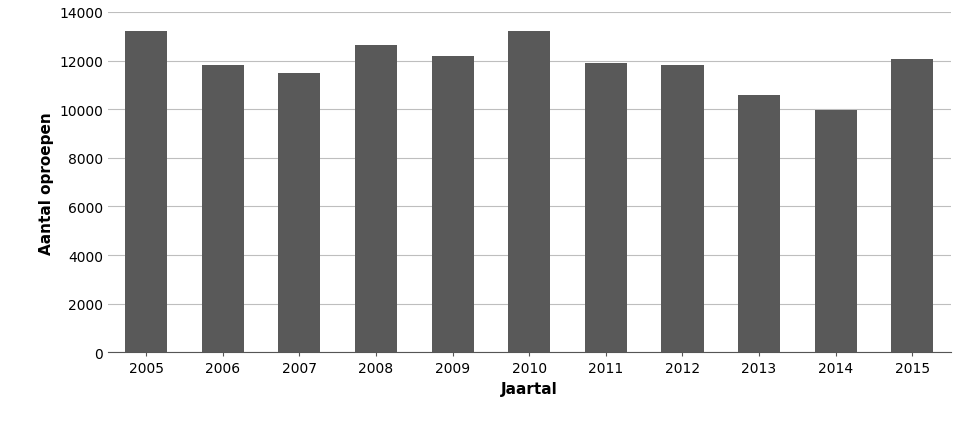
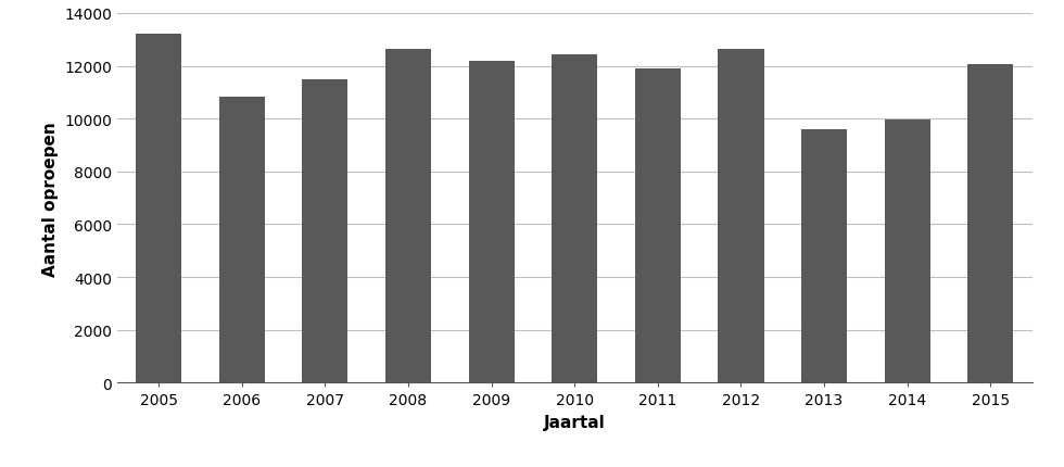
2006: 11800 -> 10850
2010: 13200 -> 12450
2012: 11800 -> 12650
2013: 10600 -> 9600
